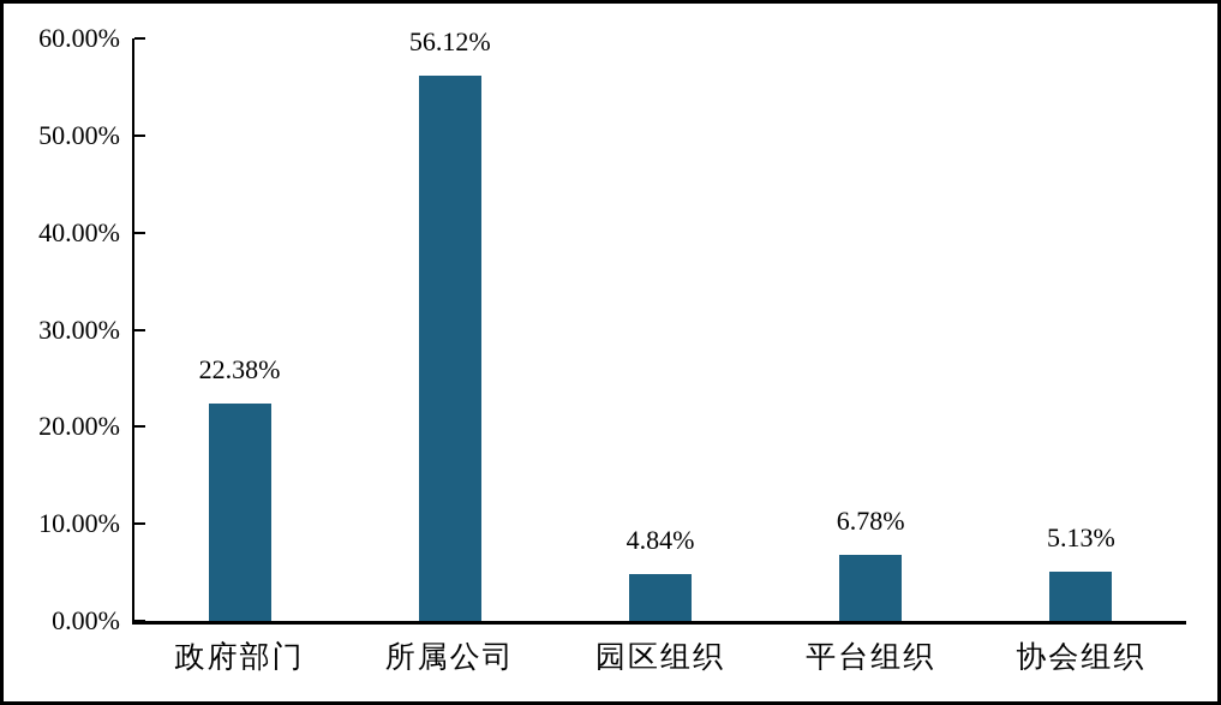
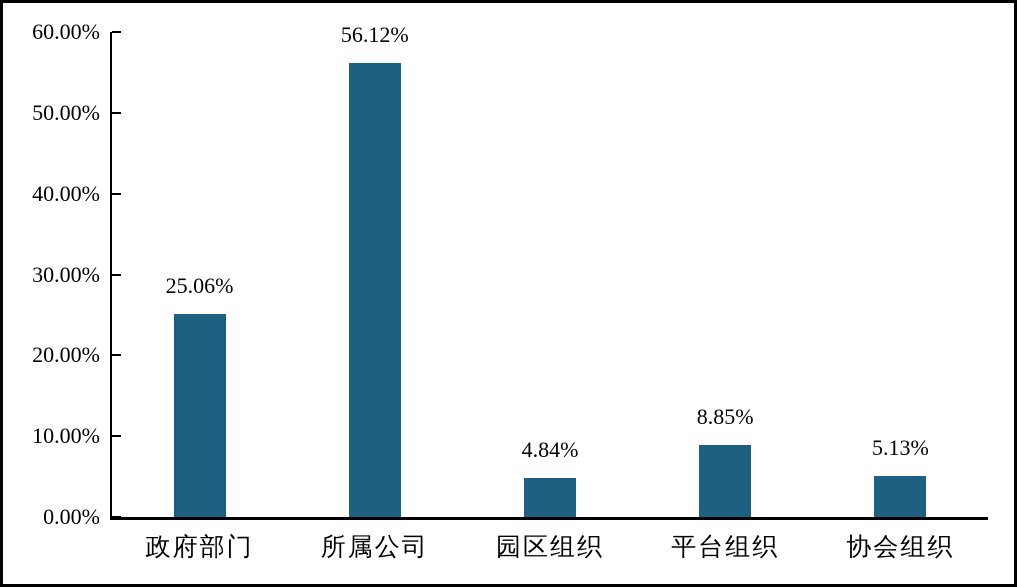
政府部门: 22.38% -> 25.06%
平台组织: 6.78% -> 8.85%
